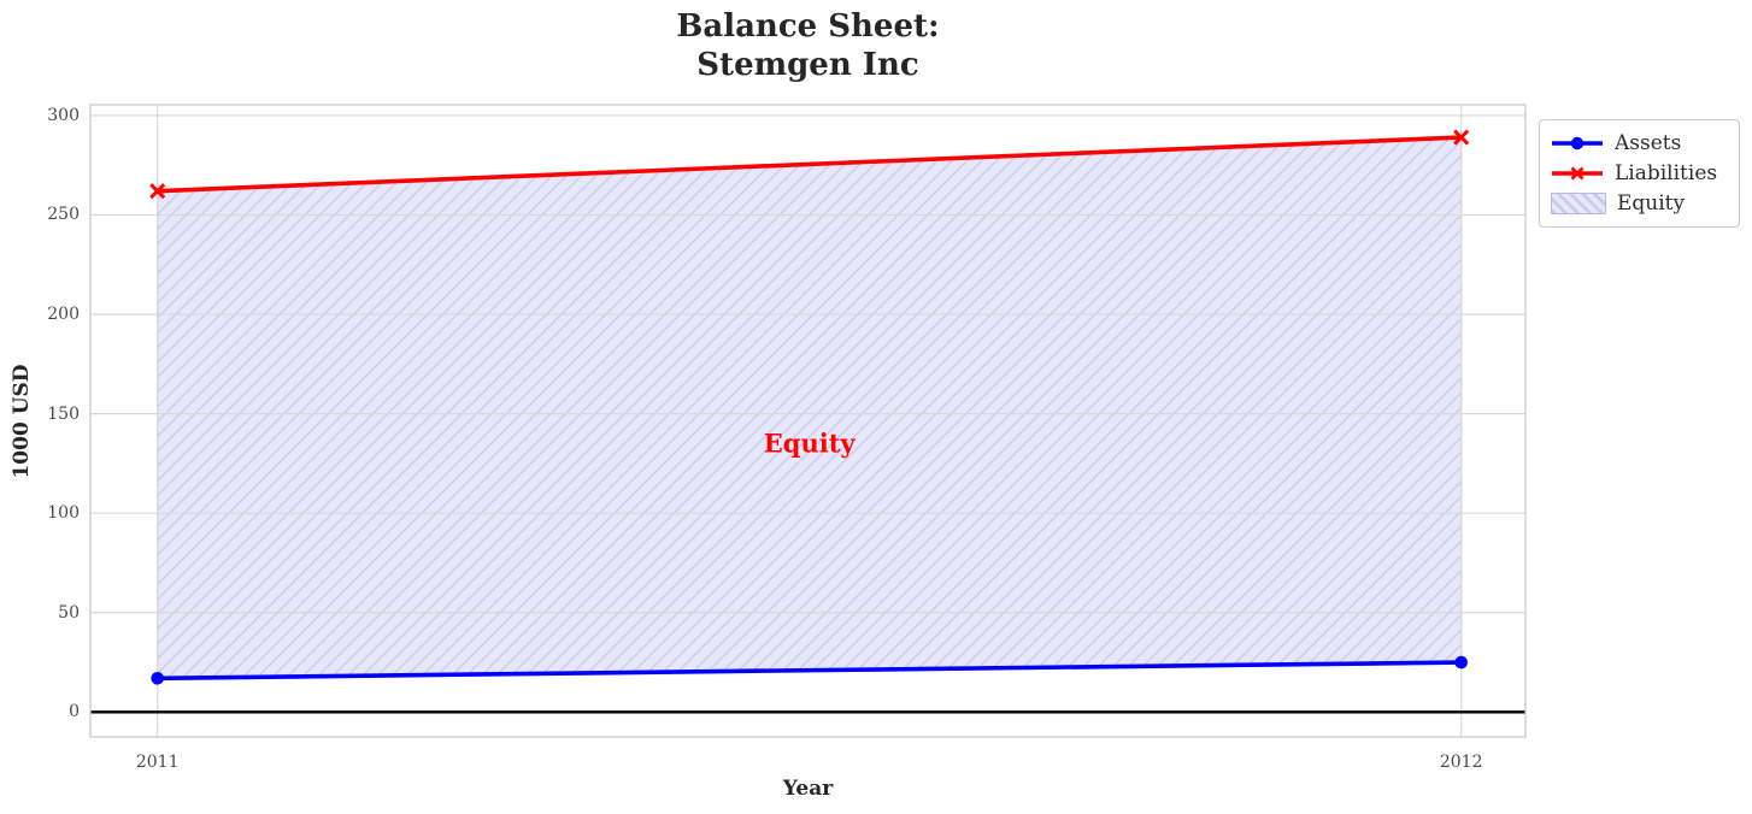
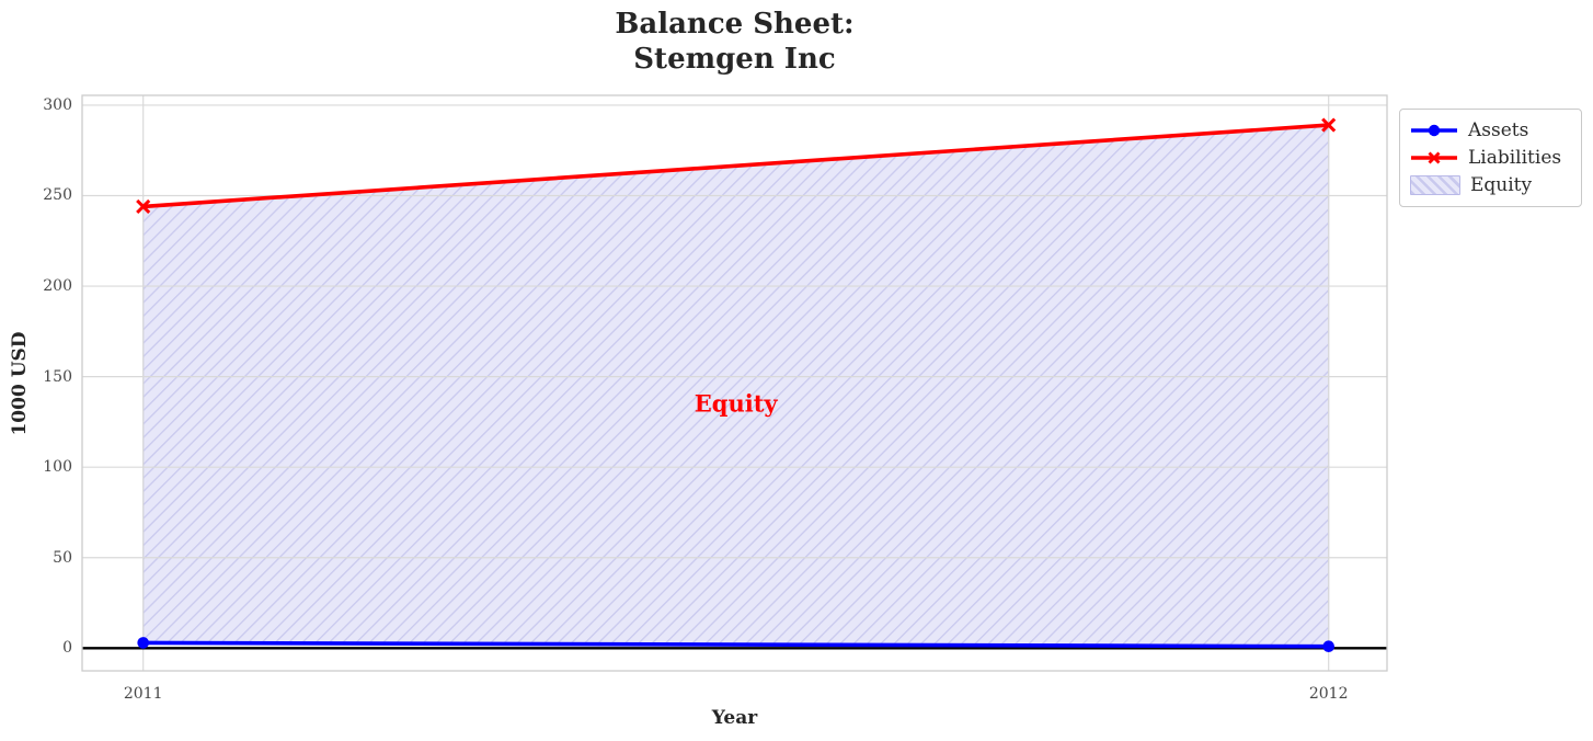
Assets/2011: 17 -> 3
Liabilities/2011: 262 -> 244
Assets/2012: 25 -> 1
